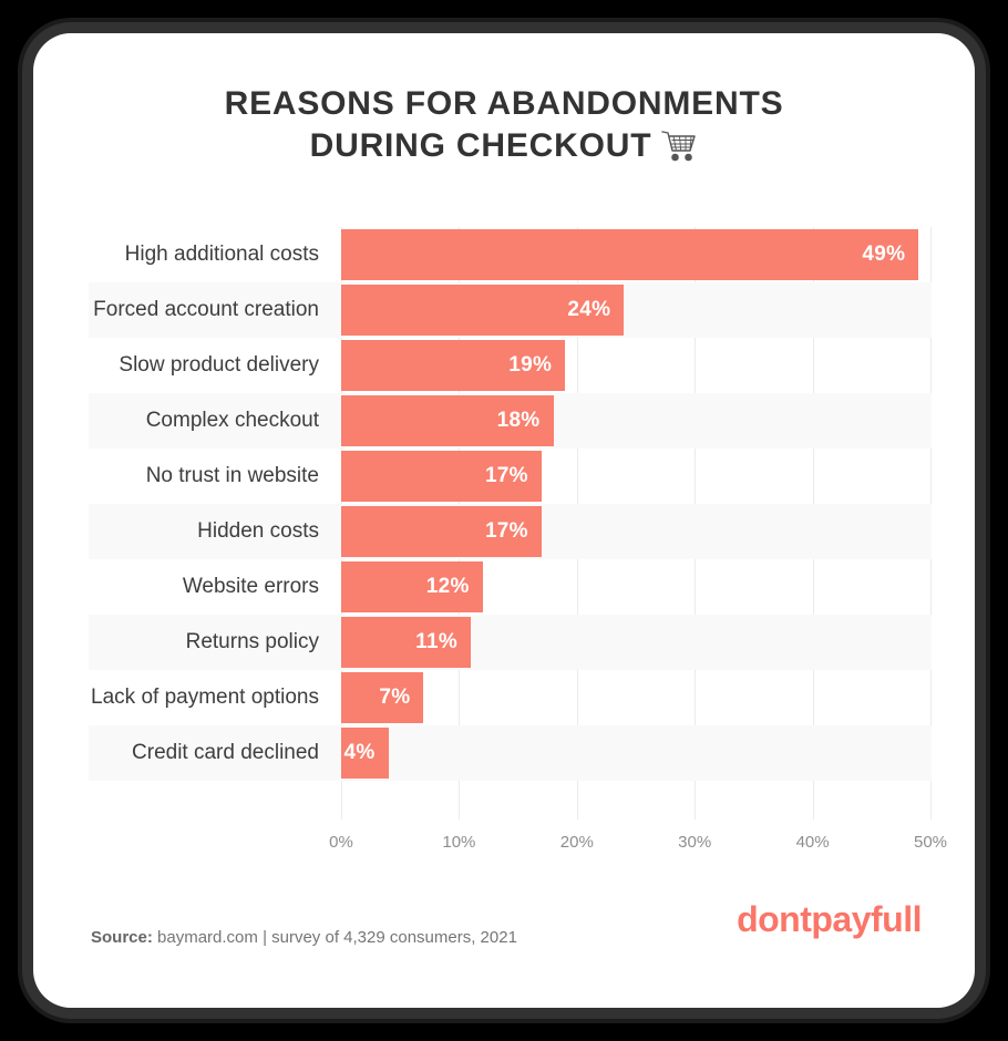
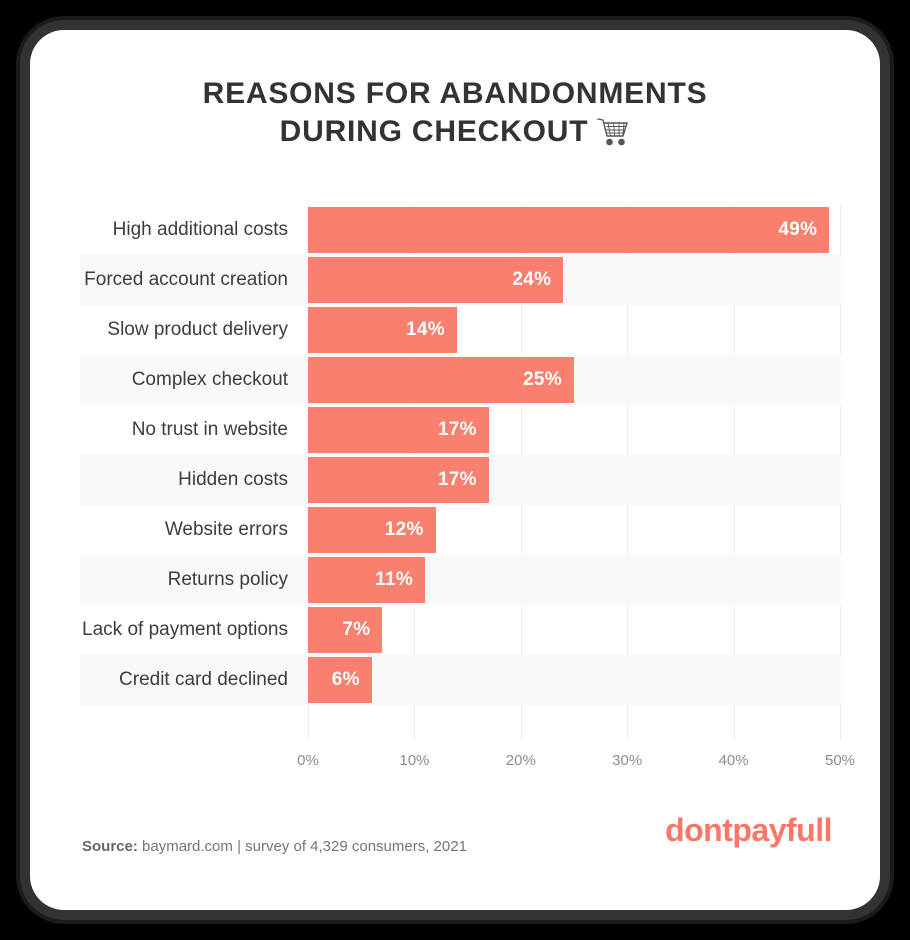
Slow product delivery: 19% -> 14%
Complex checkout: 18% -> 25%
Credit card declined: 4% -> 6%
